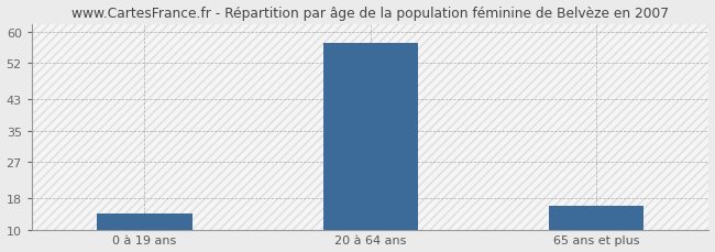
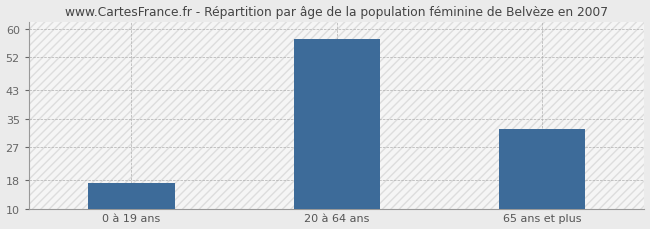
0 à 19 ans: 14 -> 17
65 ans et plus: 16 -> 32
